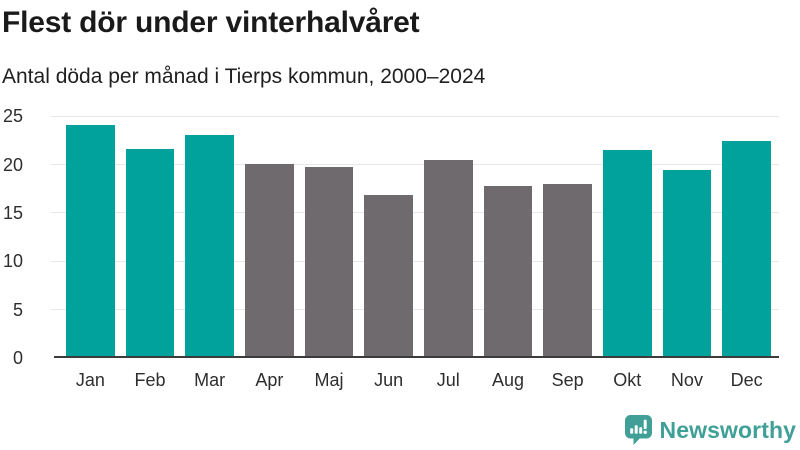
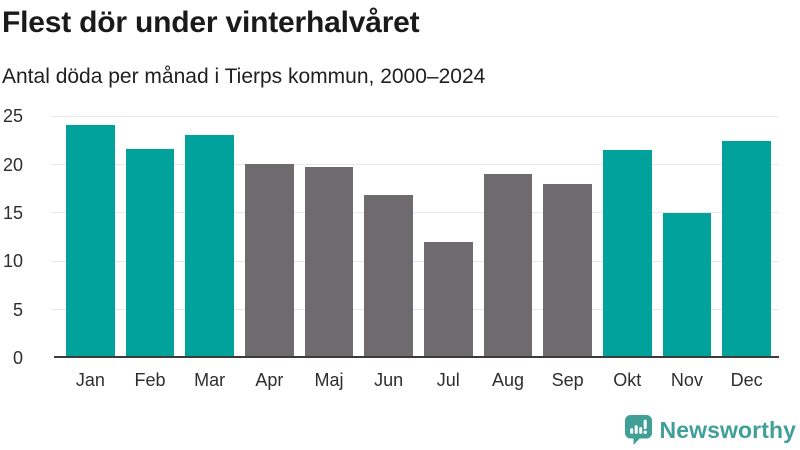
Jul: 20 -> 12
Aug: 18 -> 19
Nov: 19 -> 15
